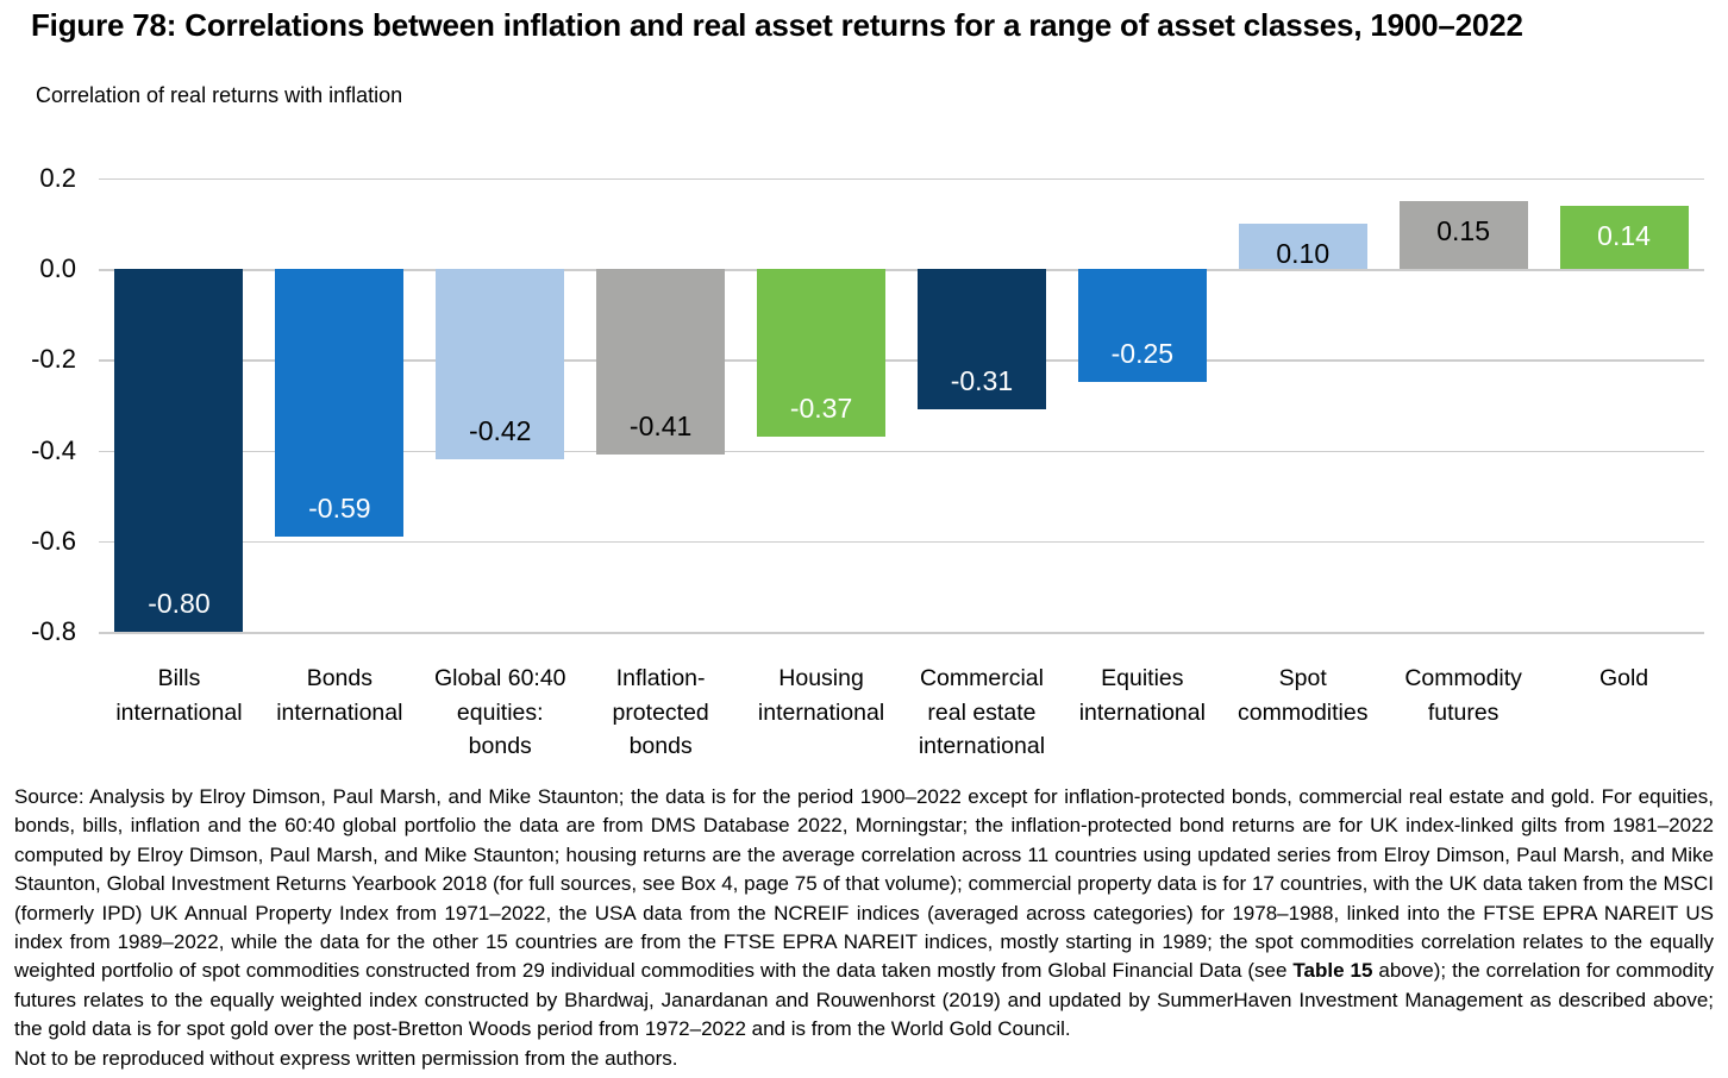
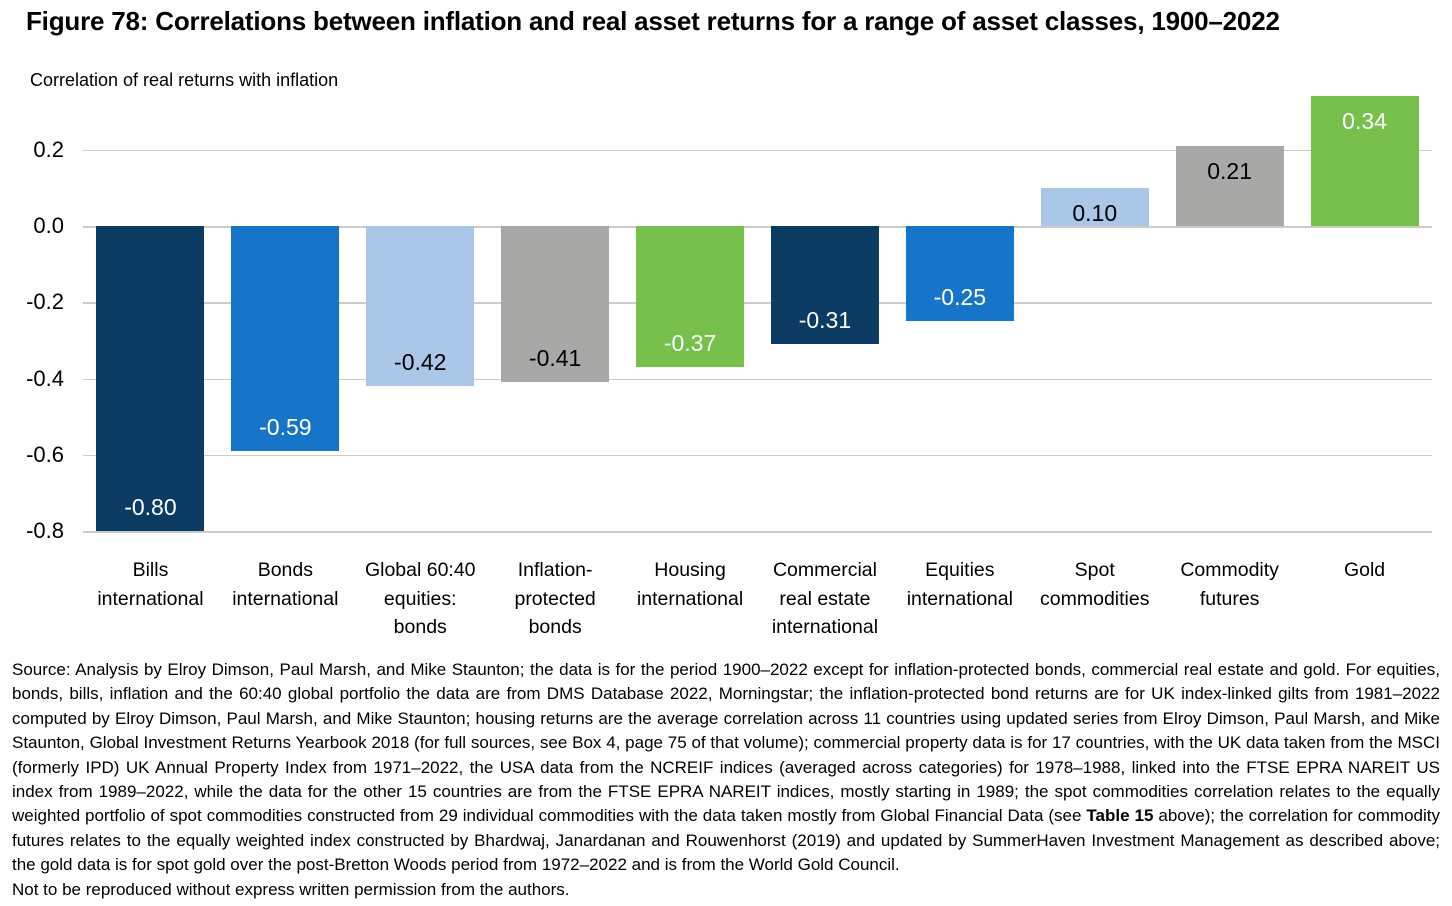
Commodity futures: 0.15 -> 0.21
Gold: 0.14 -> 0.34
